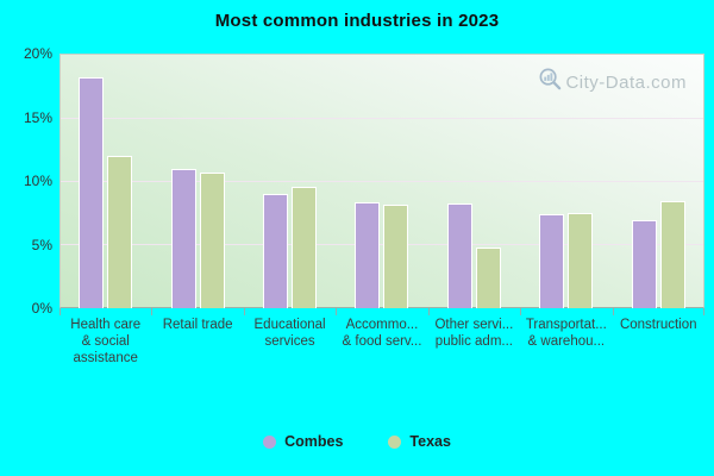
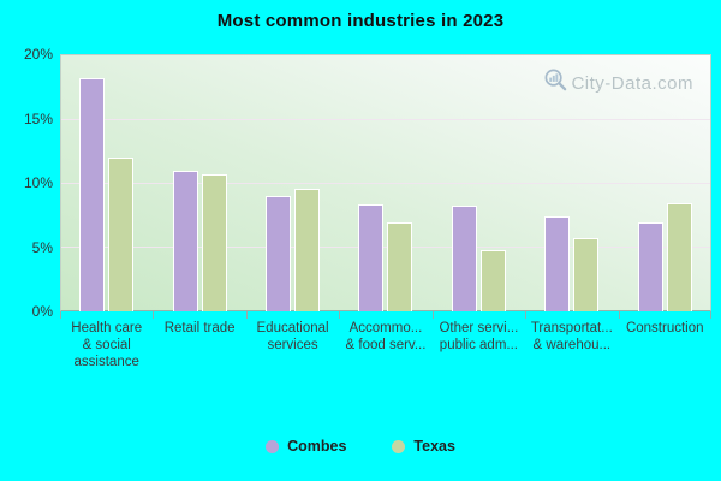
Texas/Accommo... & food serv...: 8.1% -> 6.9%
Texas/Transportat... & warehou...: 7.5% -> 5.7%
